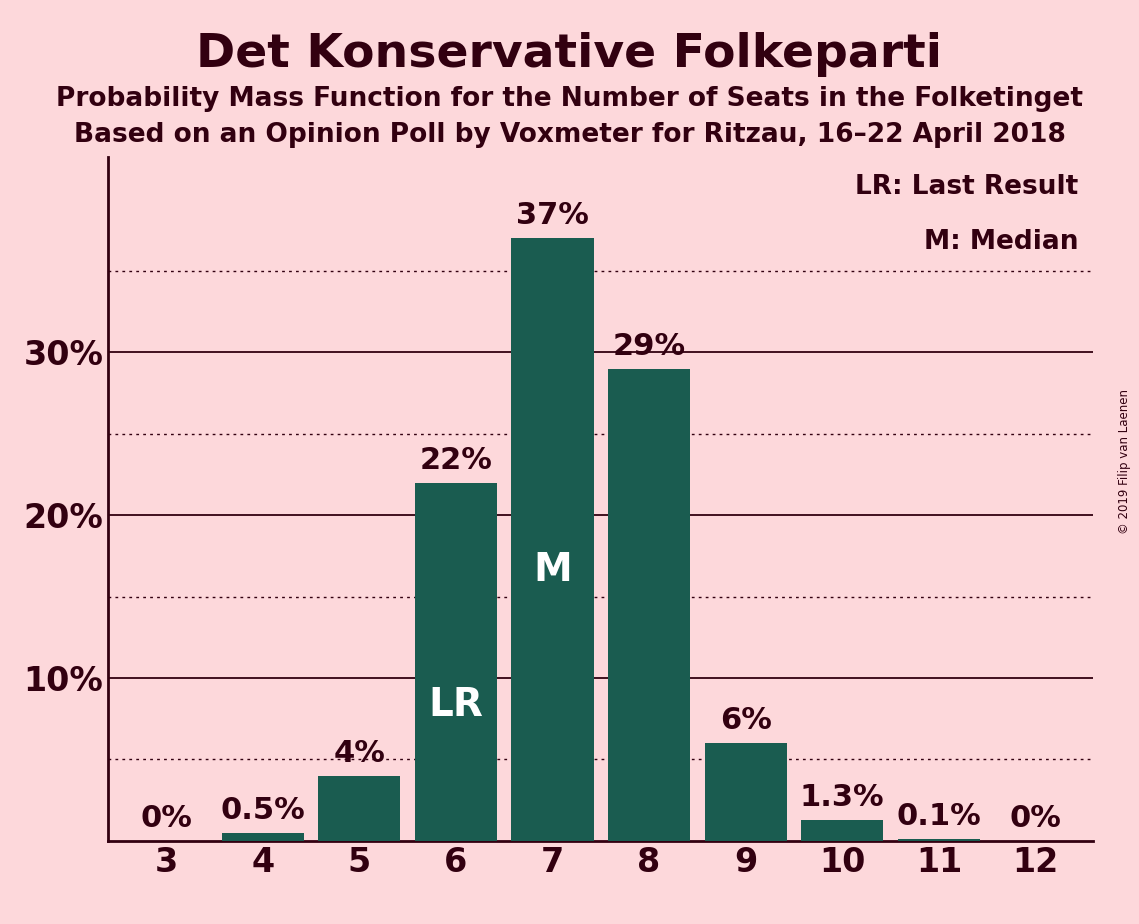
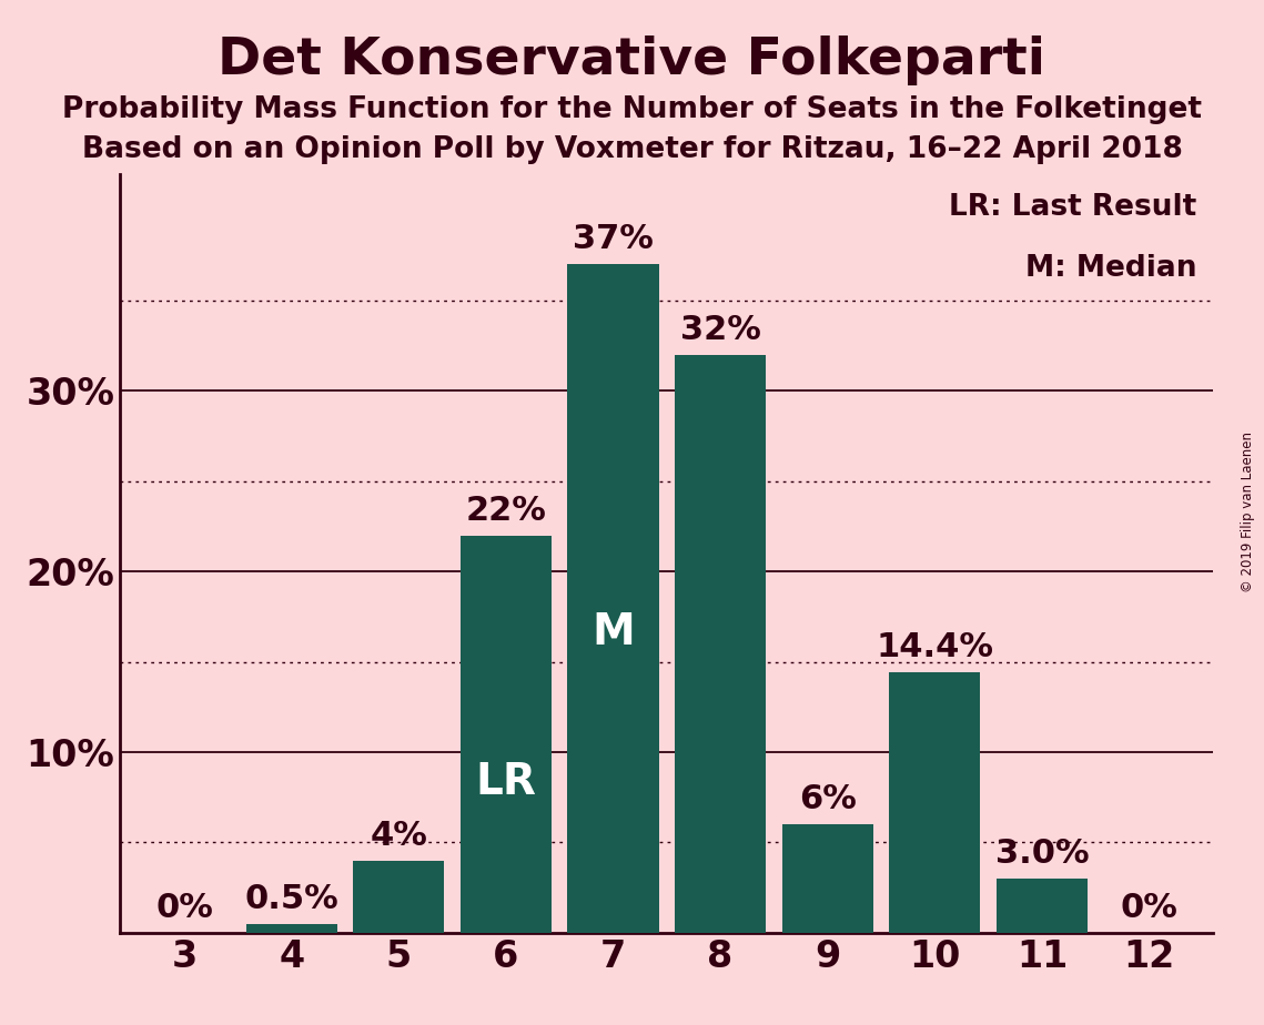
8: 29% -> 32%
10: 1.3% -> 14.4%
11: 0.1% -> 3.0%
